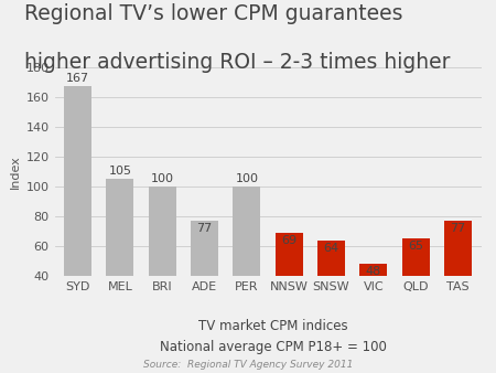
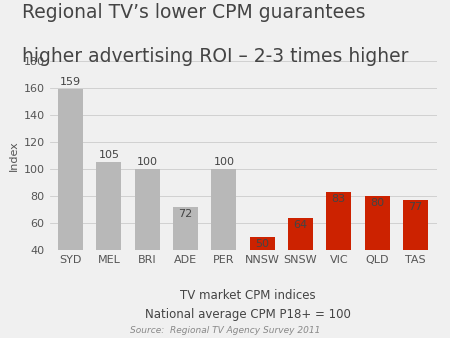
SYD: 167 -> 159
ADE: 77 -> 72
NNSW: 69 -> 50
VIC: 48 -> 83
QLD: 65 -> 80
